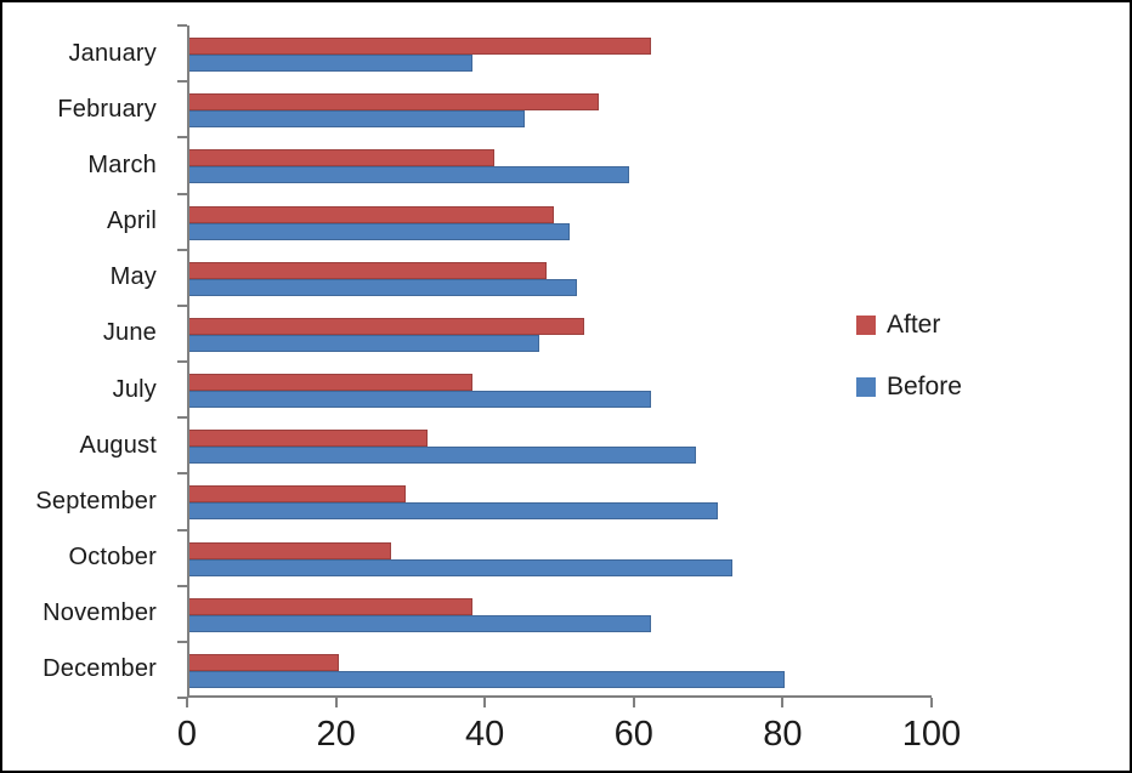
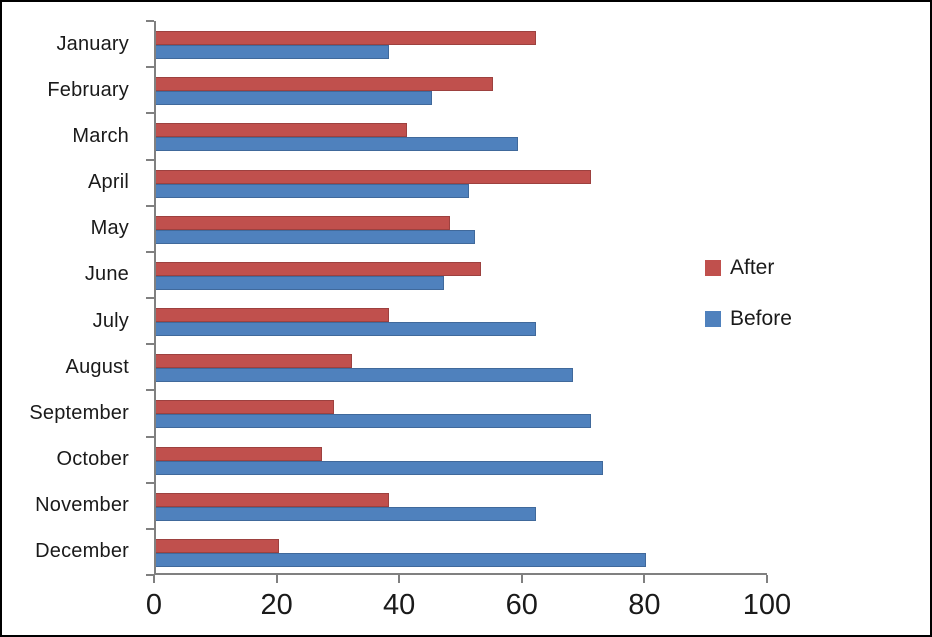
After/April: 49 -> 71
